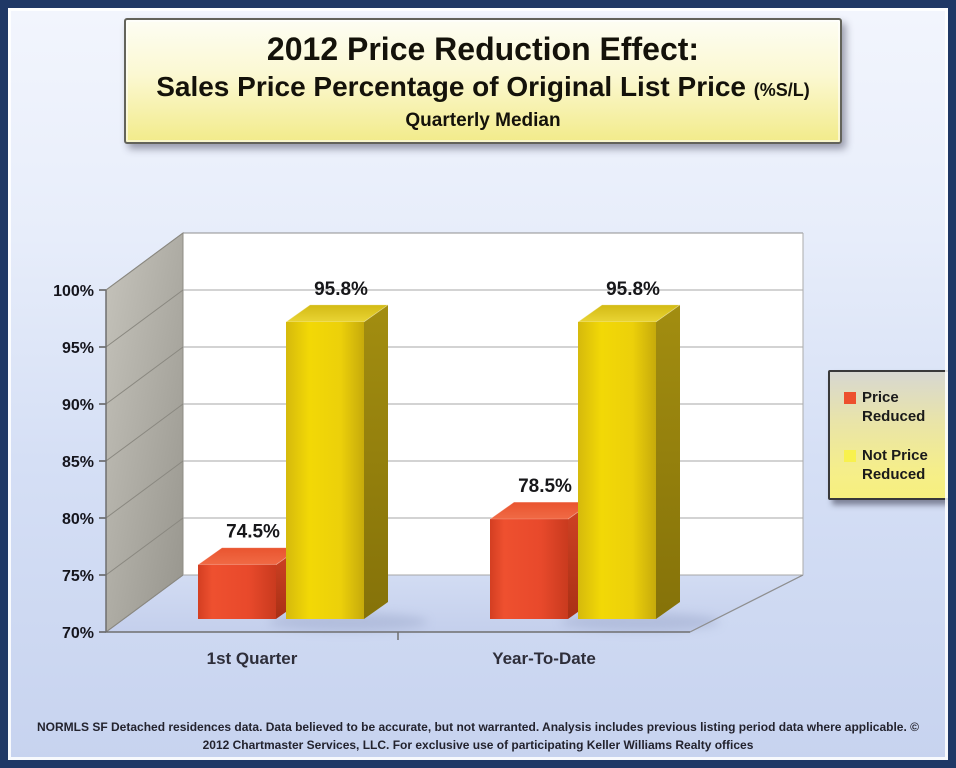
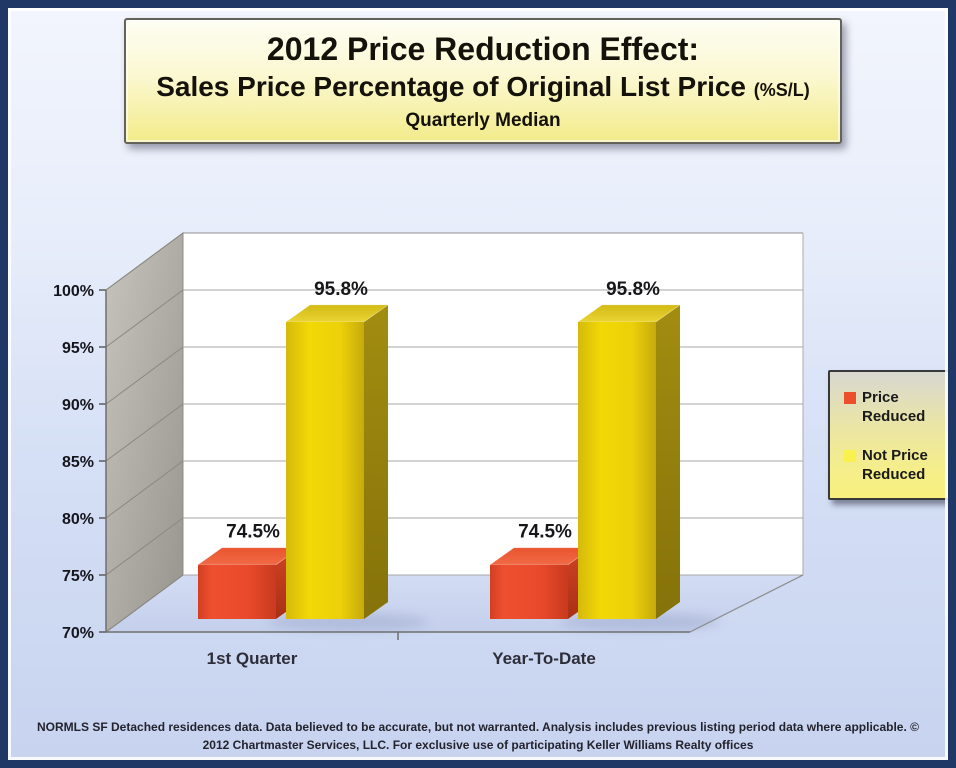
Price Reduced/Year-To-Date: 78.5% -> 74.5%
